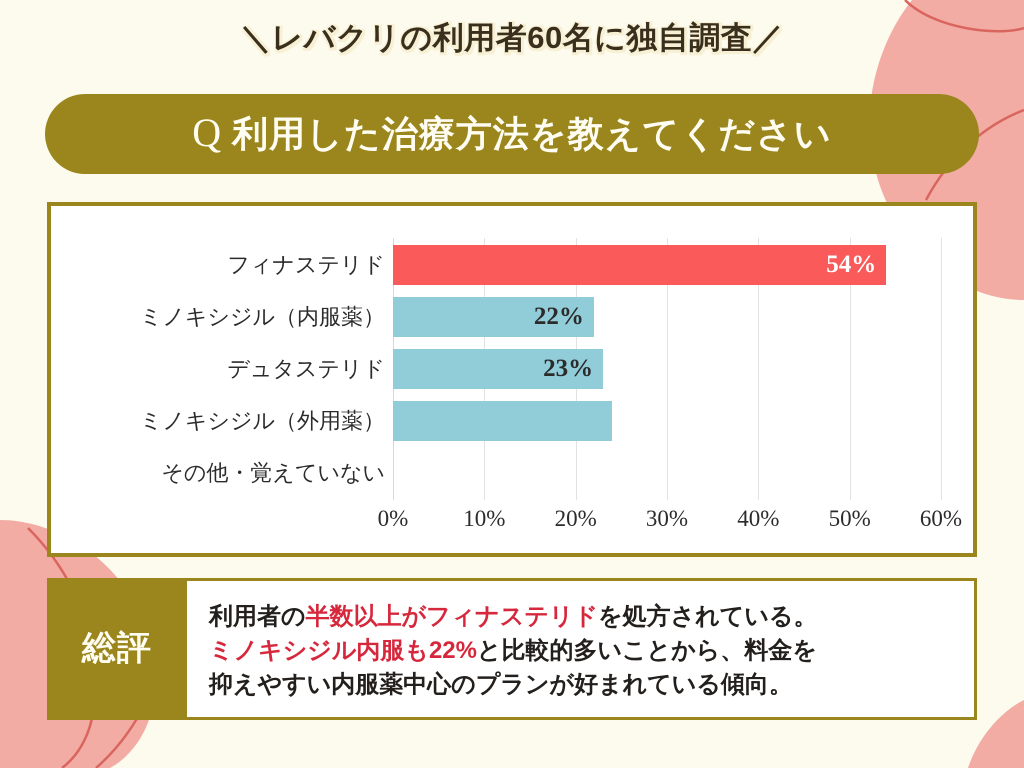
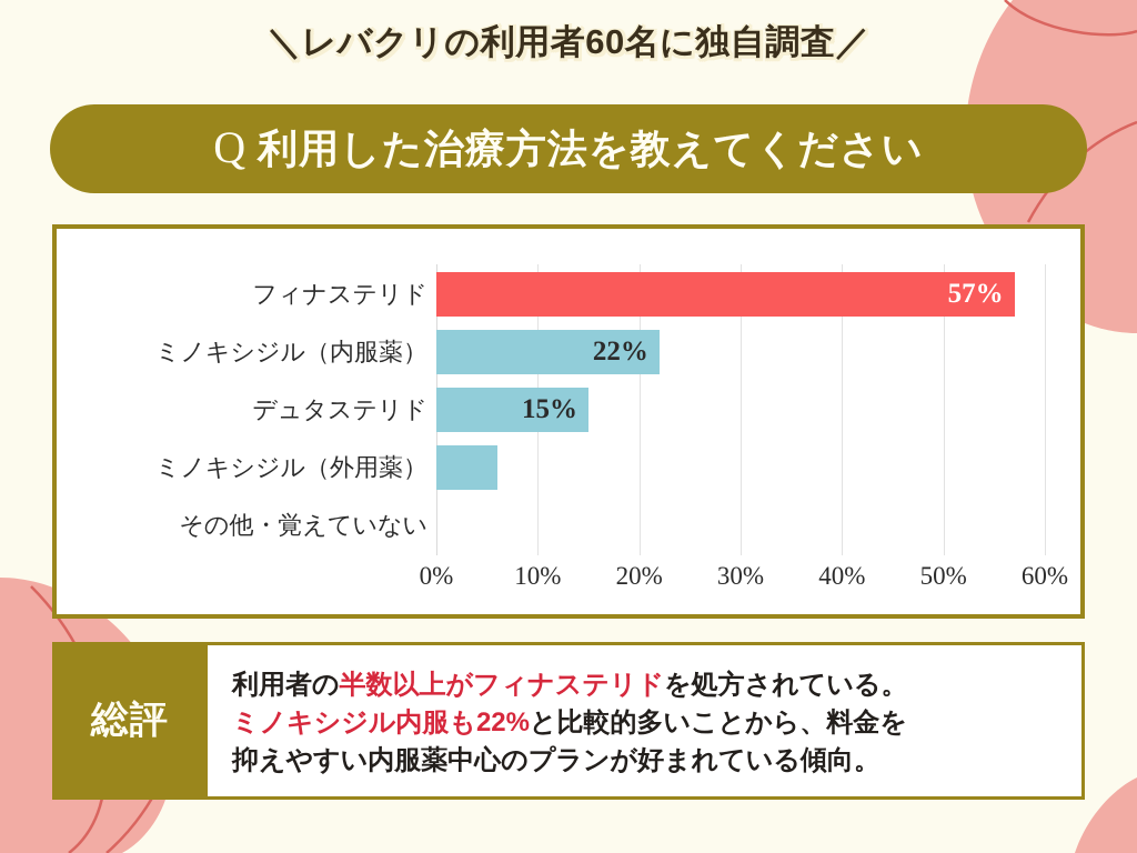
フィナステリド: 54% -> 57%
デュタステリド: 23% -> 15%
ミノキシジル（外用薬）: 24% -> 6%
